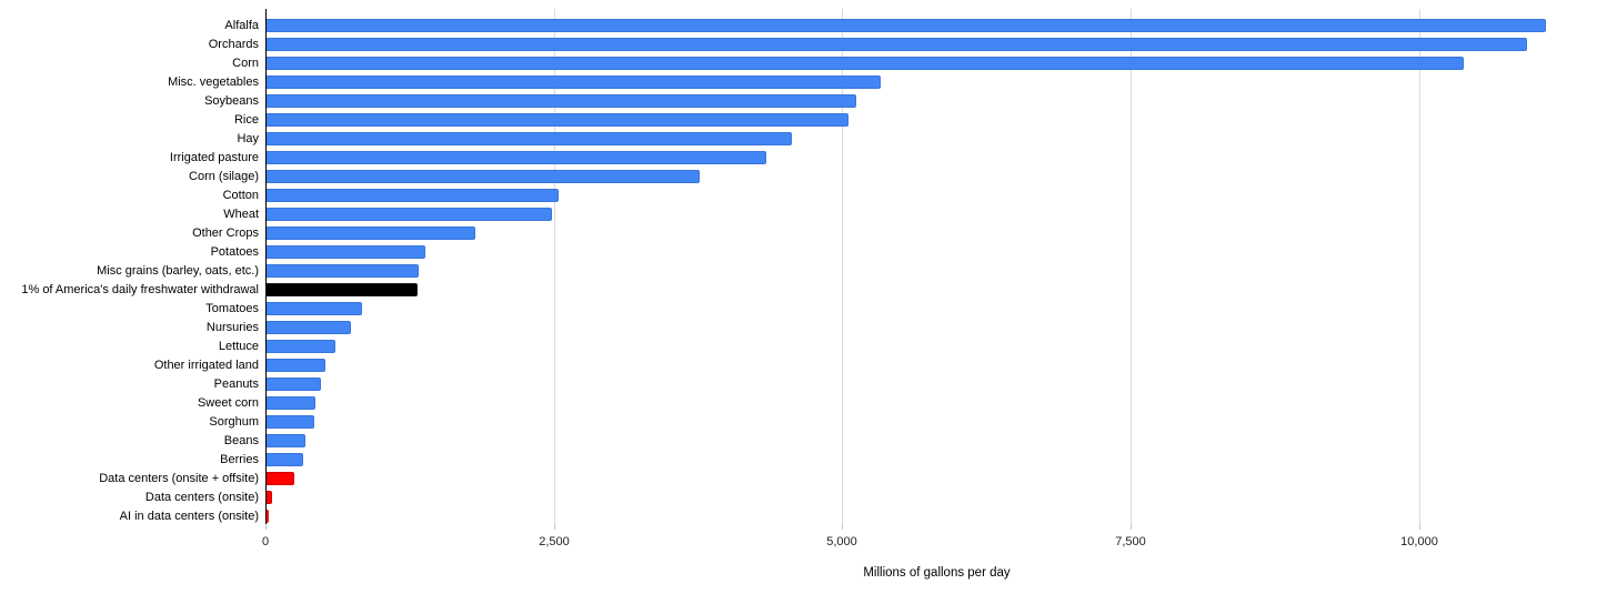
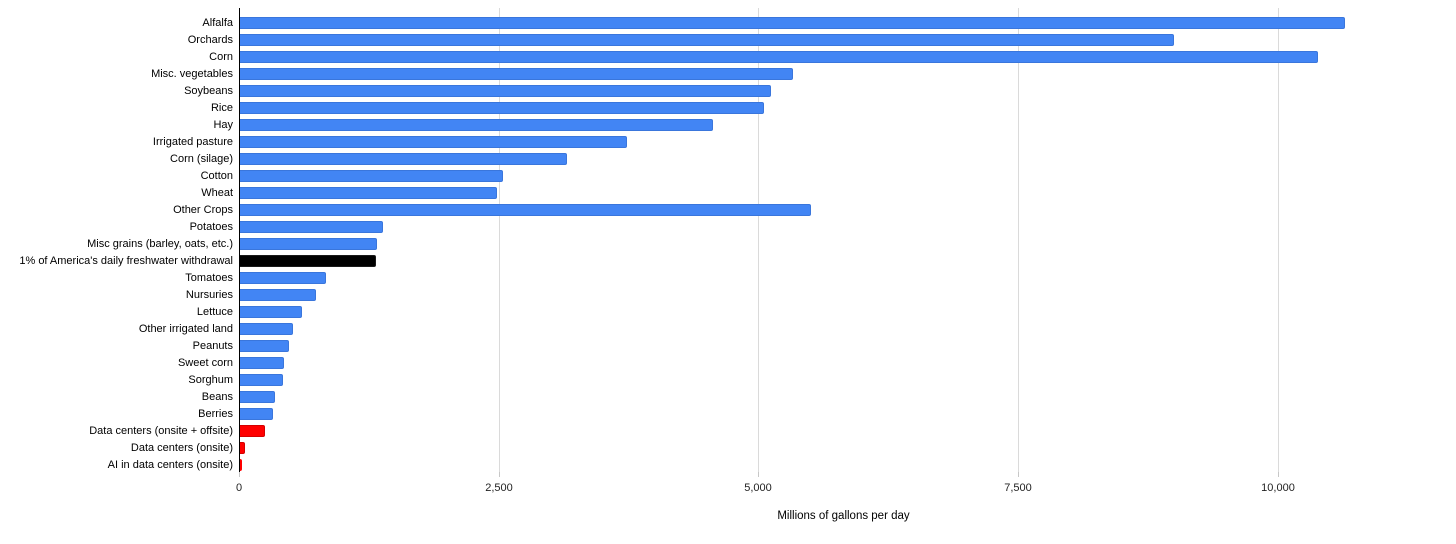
Alfalfa: 11100 -> 10650
Orchards: 10940 -> 9000
Irrigated pasture: 4340 -> 3740
Corn (silage): 3760 -> 3160
Other Crops: 1820 -> 5510
